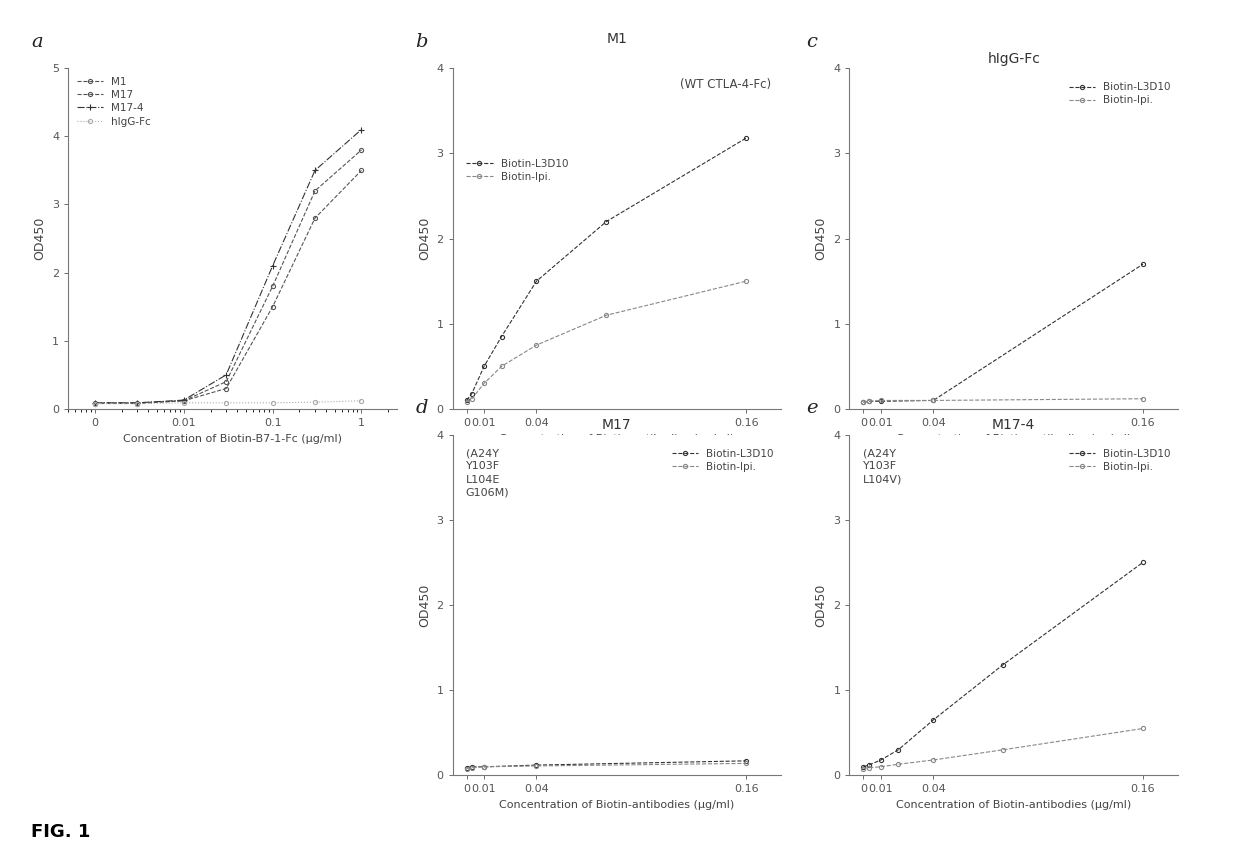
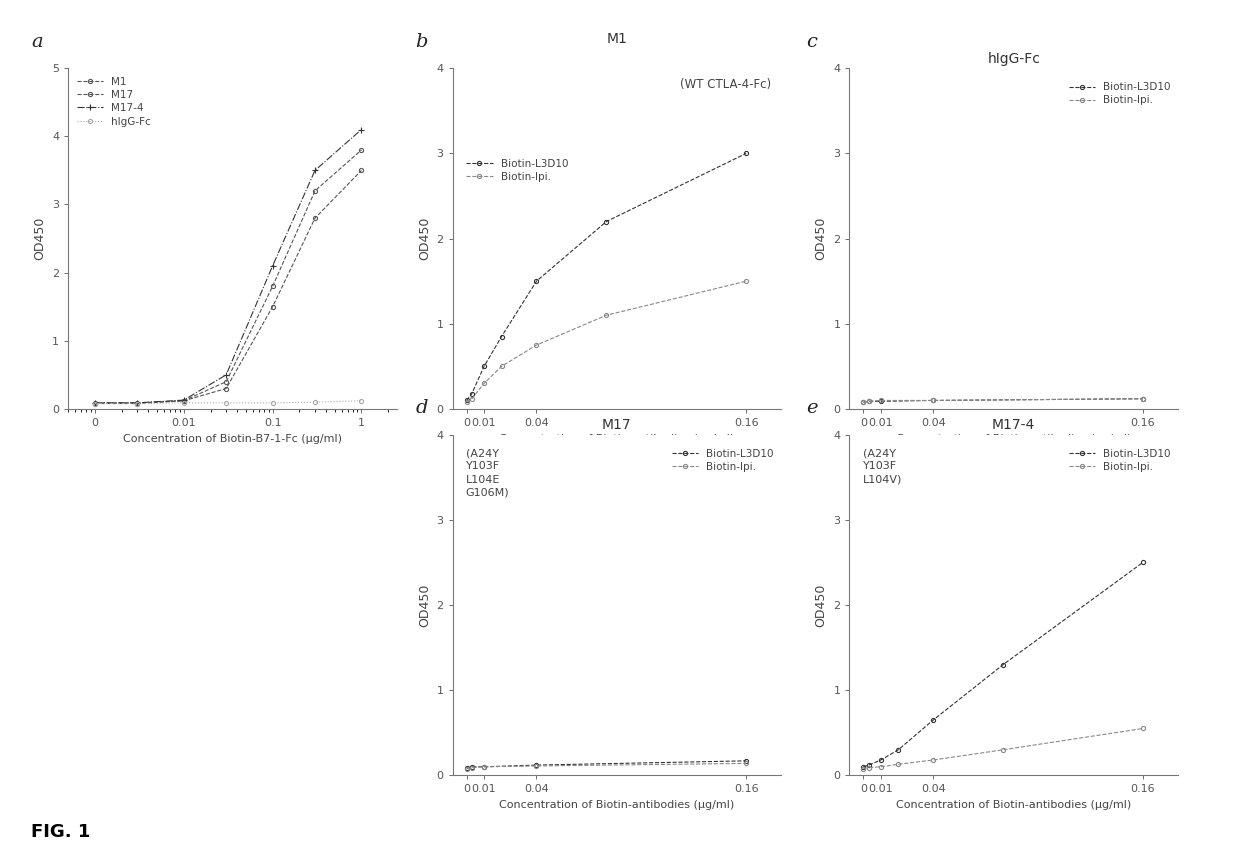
M1/Biotin-L3D10/0.16: 3.18 -> 3.00
hIgG-Fc/Biotin-L3D10/0.16: 1.70 -> 0.12
